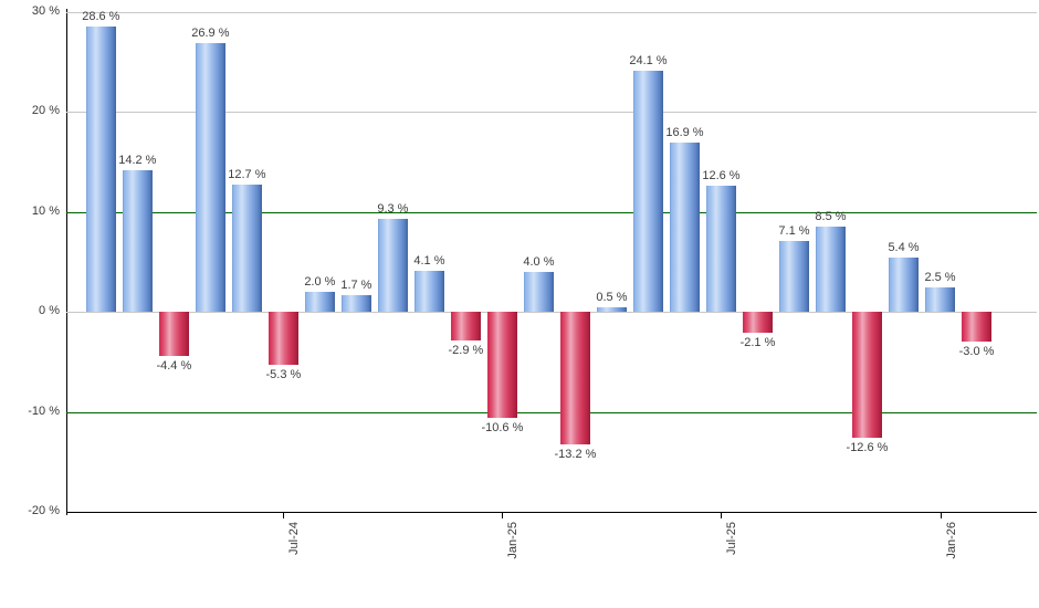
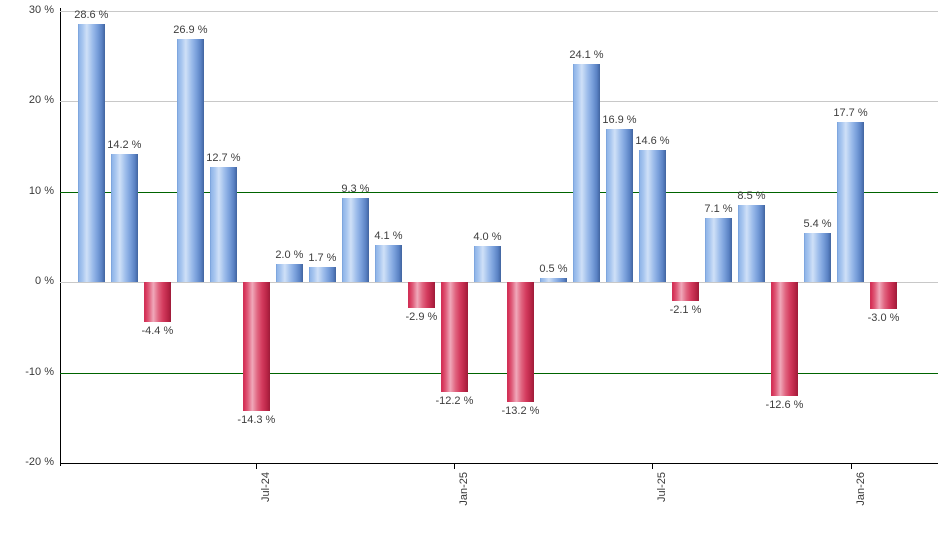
Jul-24: -5.3 -> -14.3
Jan-25: -10.6 -> -12.2
Jul-25: 12.6 -> 14.6
Jan-26: 2.5 -> 17.7
